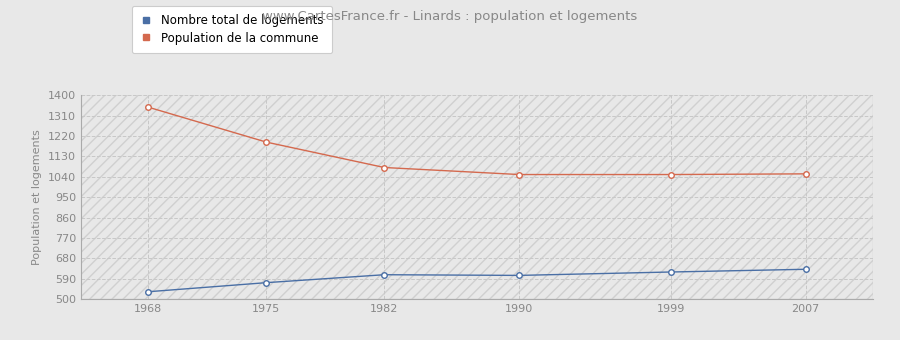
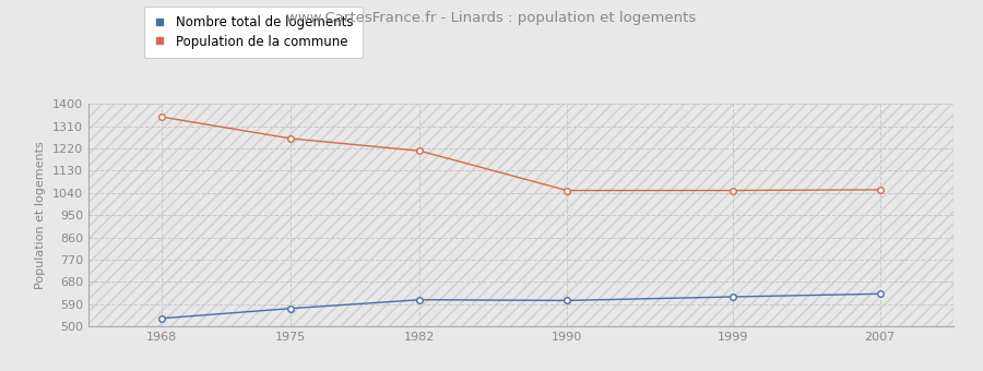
Population de la commune/1975: 1193 -> 1260
Population de la commune/1982: 1081 -> 1210
